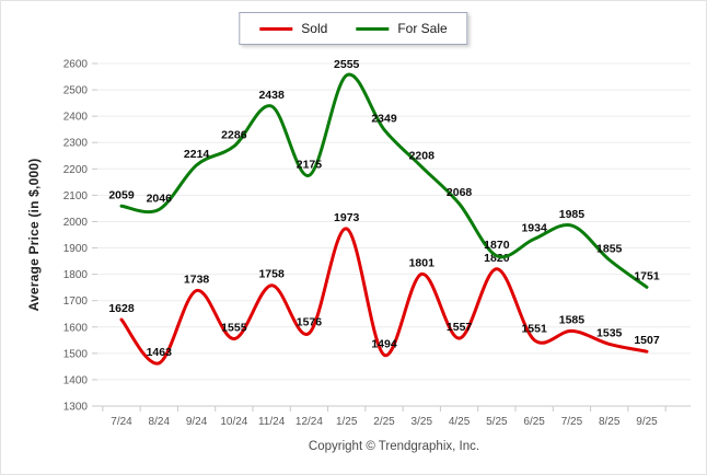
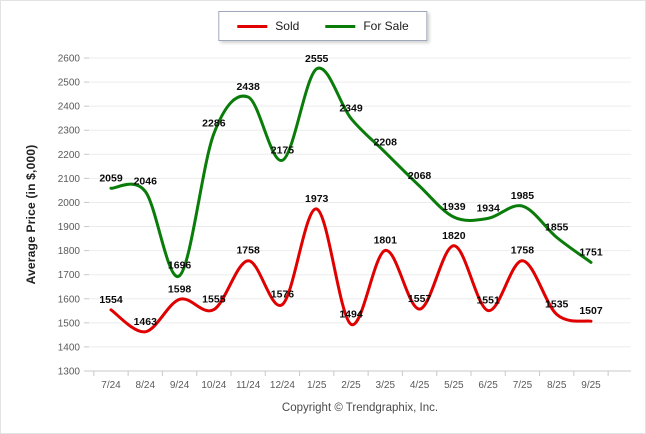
Sold/7/24: 1628 -> 1554
Sold/9/24: 1738 -> 1598
For Sale/9/24: 2214 -> 1696
For Sale/5/25: 1870 -> 1939
Sold/7/25: 1585 -> 1758
